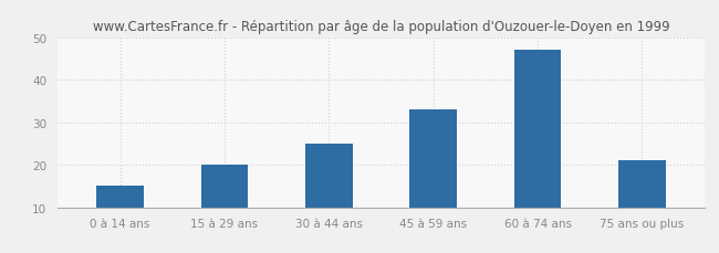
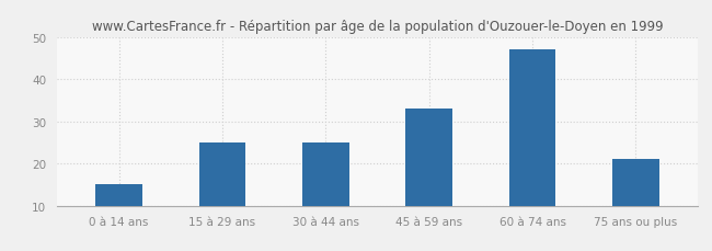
15 à 29 ans: 20 -> 25
